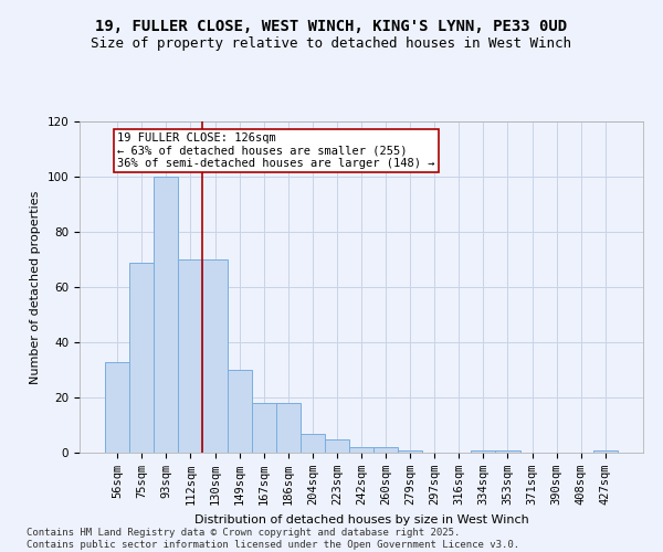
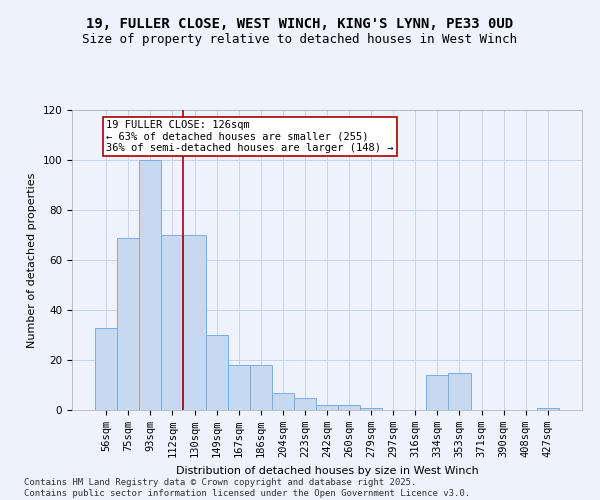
334sqm: 1 -> 14
353sqm: 1 -> 15
